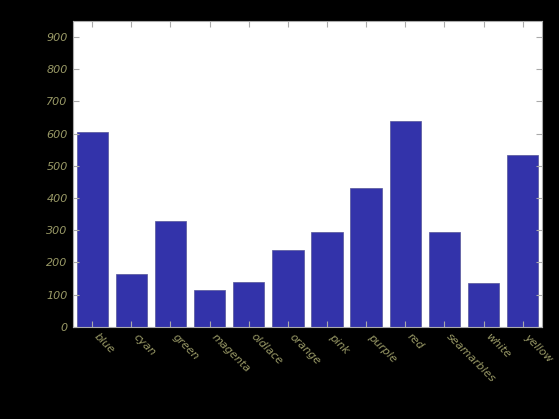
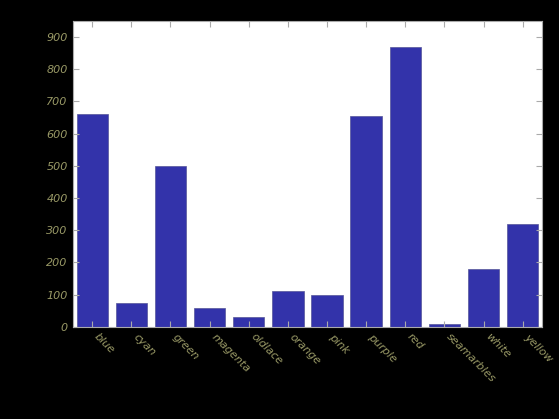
blue: 605 -> 660
cyan: 165 -> 75
green: 330 -> 500
magenta: 115 -> 60
oldlace: 140 -> 30
orange: 240 -> 110
pink: 295 -> 100
purple: 430 -> 655
red: 640 -> 870
seamarbles: 295 -> 10
white: 135 -> 180
yellow: 535 -> 320
